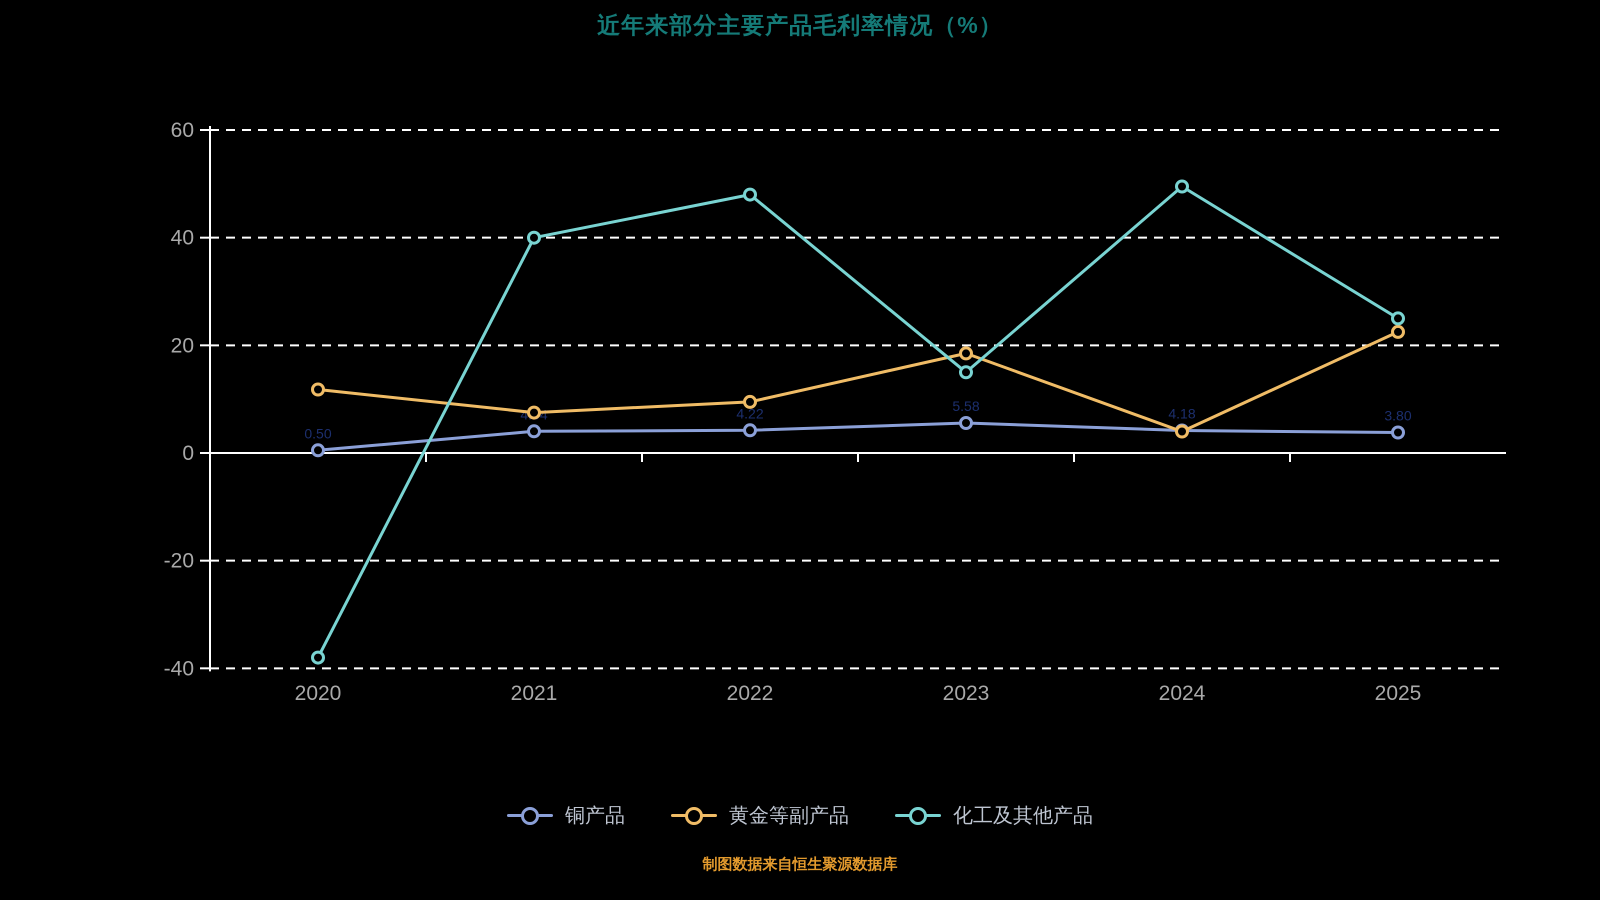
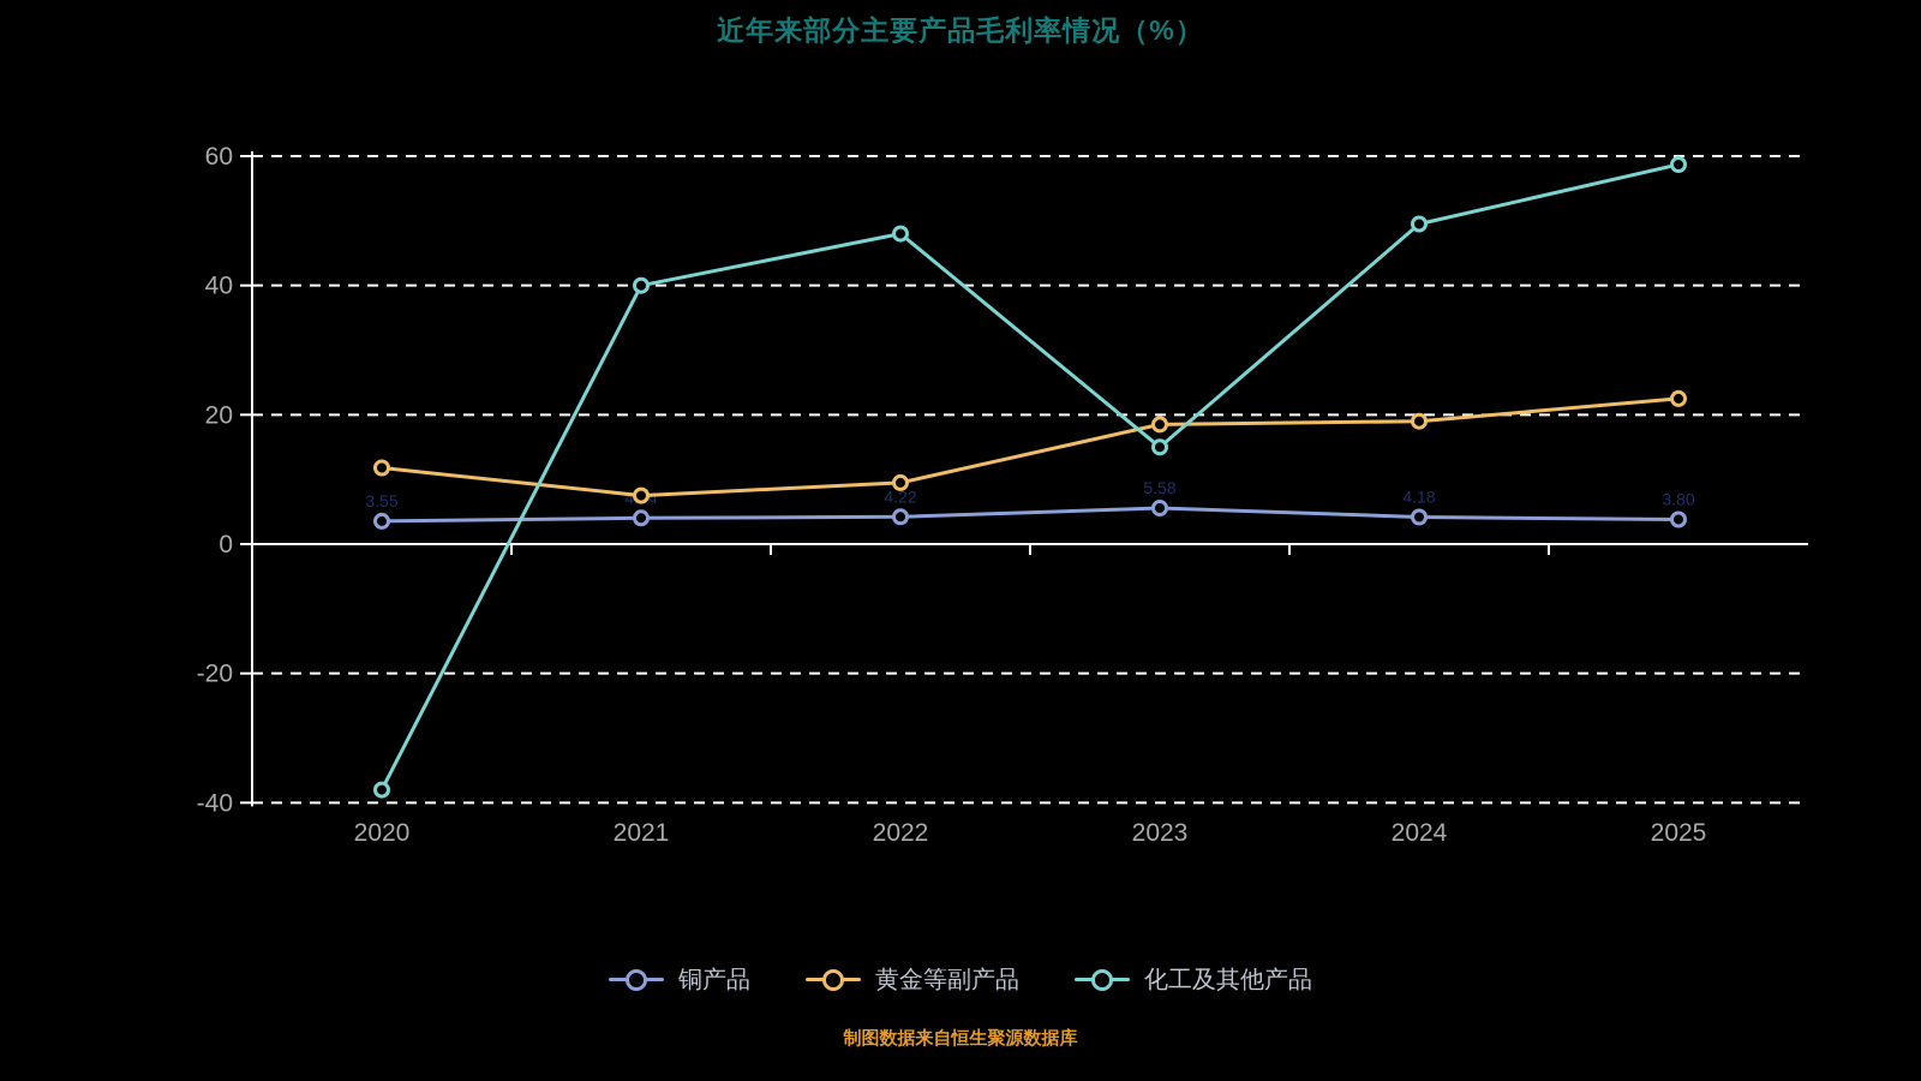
铜产品/2020: 0.50 -> 3.55
黄金等副产品/2024: 4 -> 19
化工及其他产品/2025: 25 -> 59
